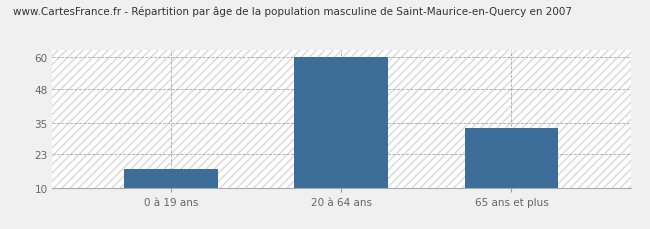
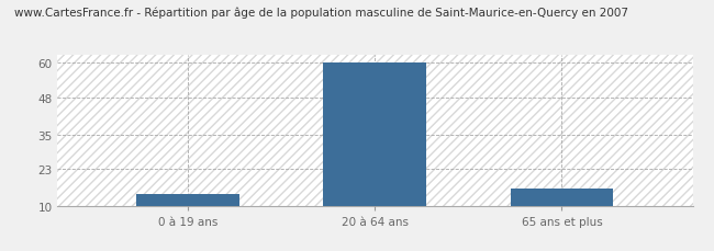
0 à 19 ans: 17 -> 14
65 ans et plus: 33 -> 16
